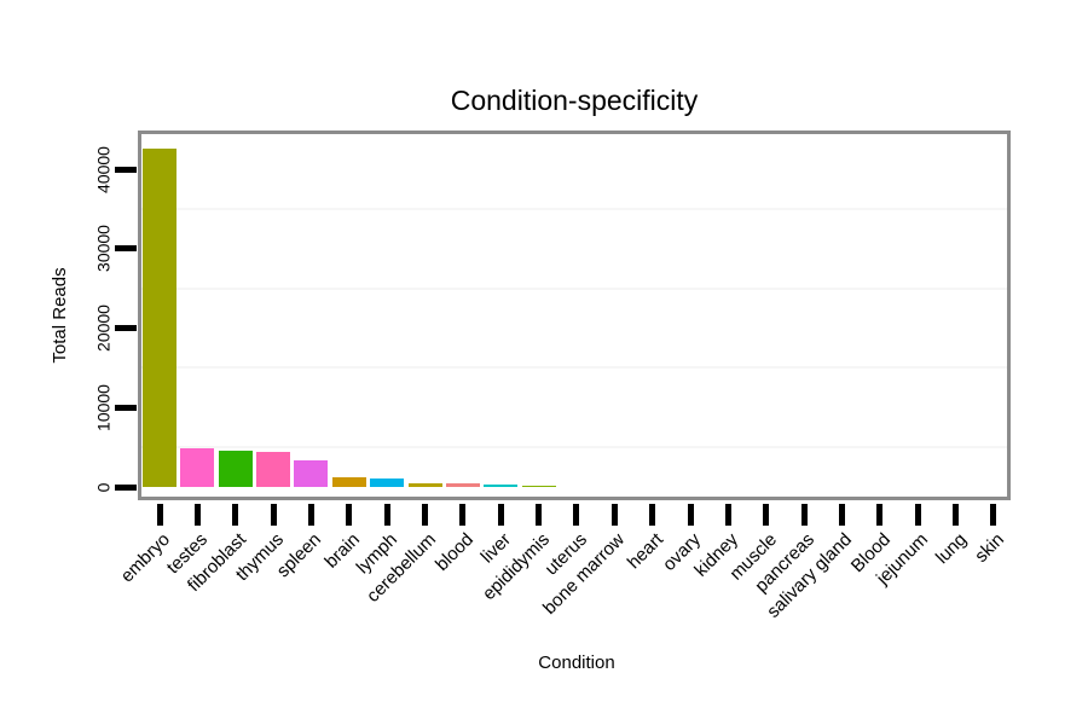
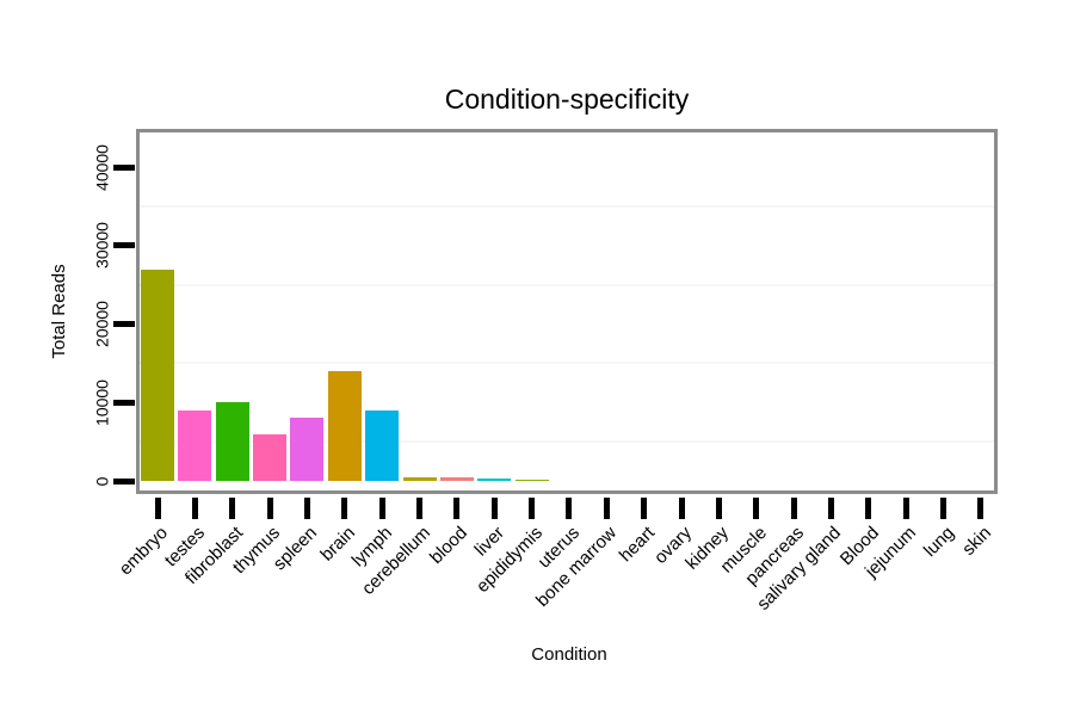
embryo: 43000 -> 27000
testes: 5000 -> 9000
fibroblast: 4000 -> 10000
thymus: 4000 -> 6000
spleen: 3000 -> 8000
brain: 1000 -> 14000
lymph: 1000 -> 9000
